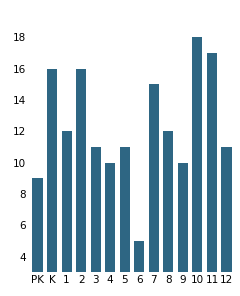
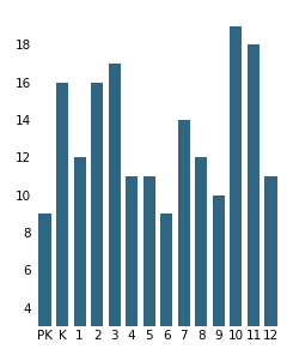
3: 11 -> 17
4: 10 -> 11
6: 5 -> 9
7: 15 -> 14
10: 18 -> 19
11: 17 -> 18
